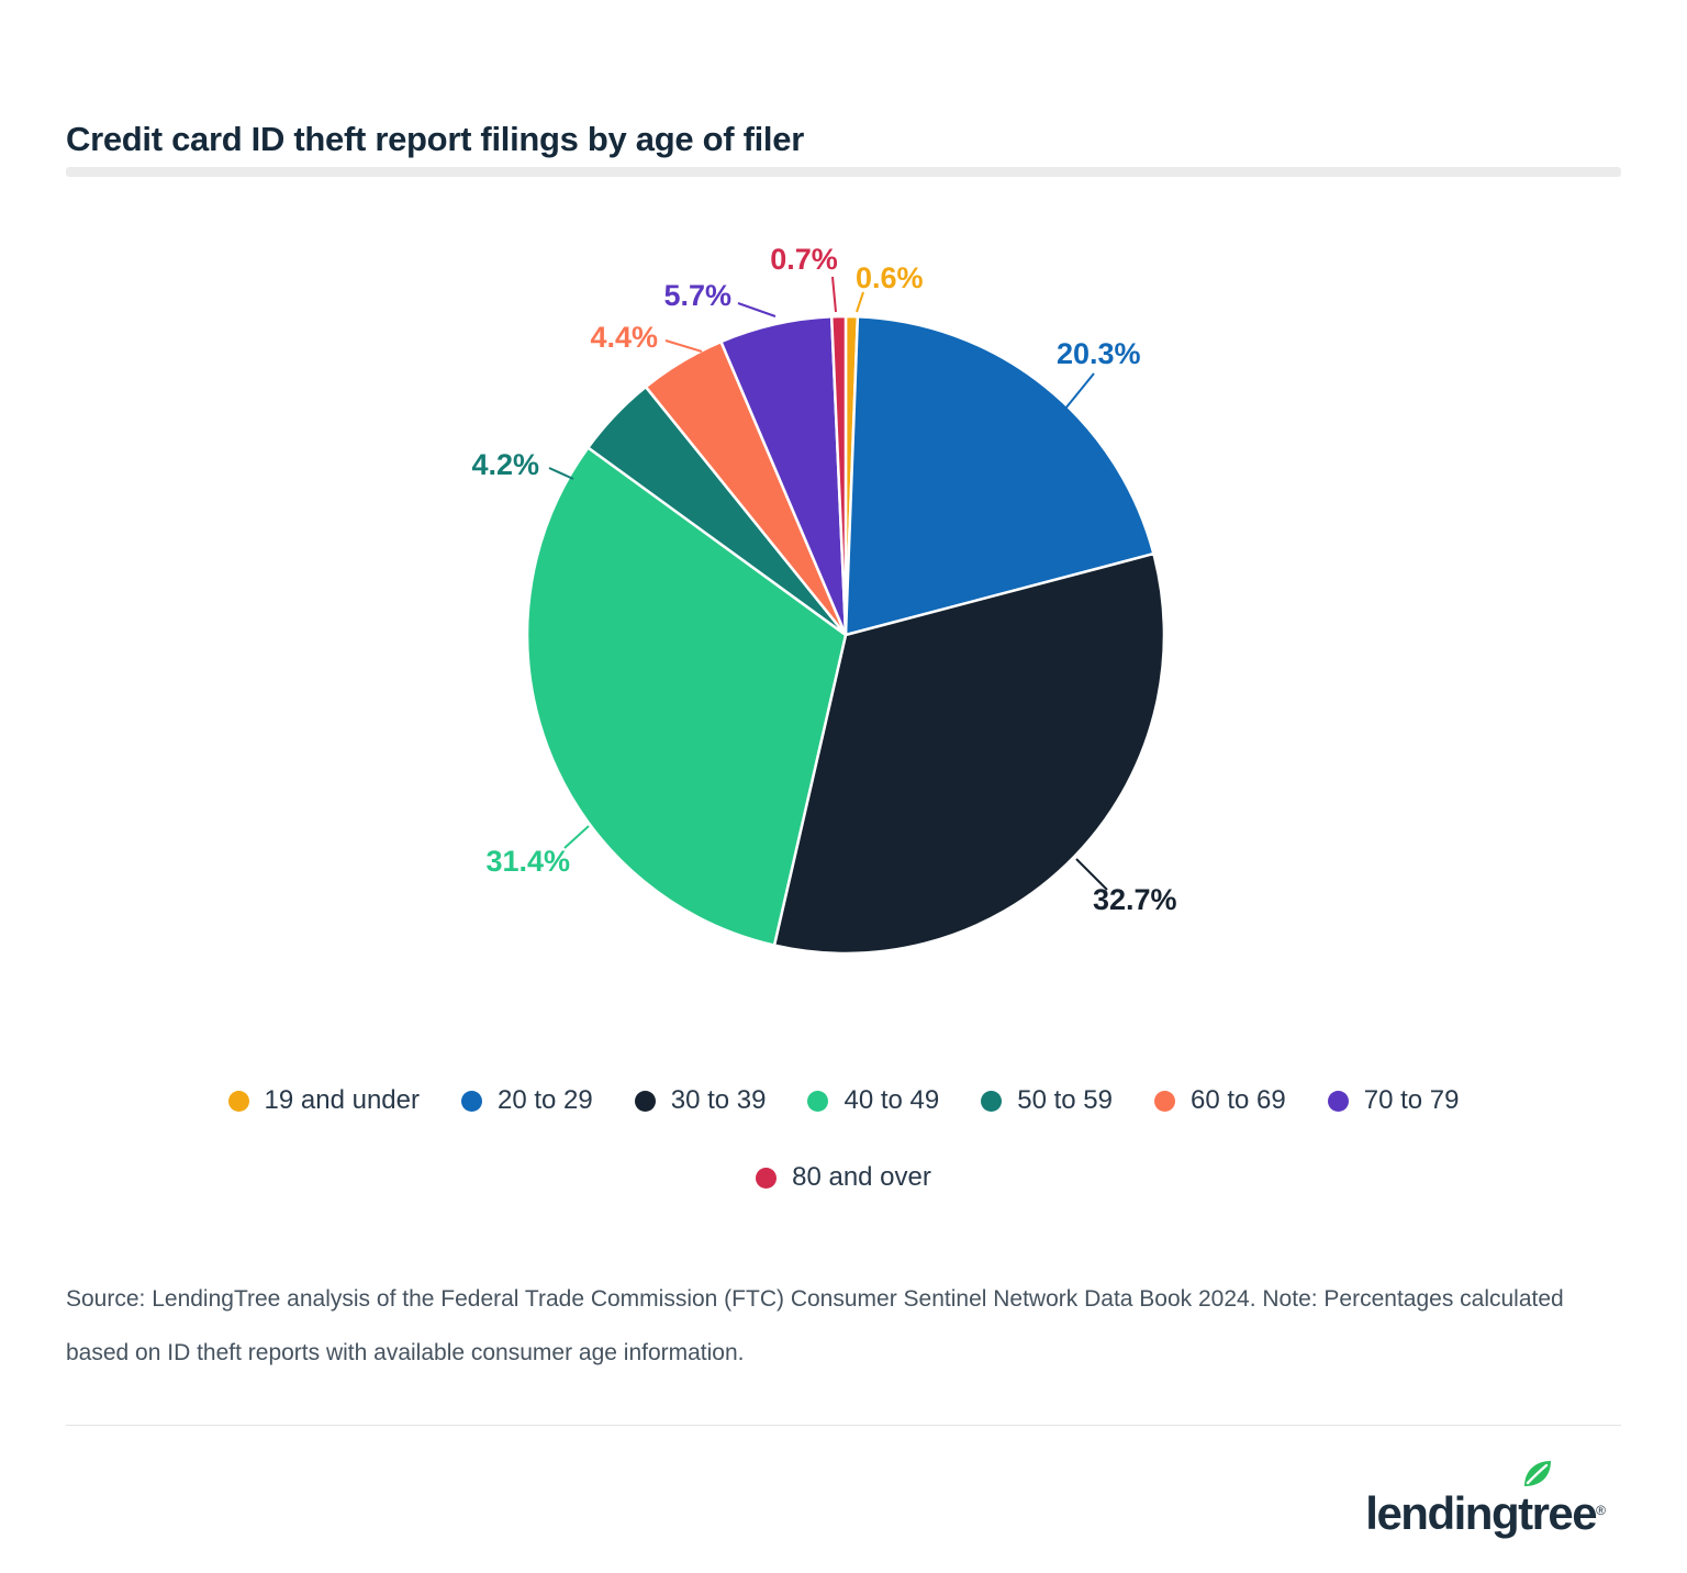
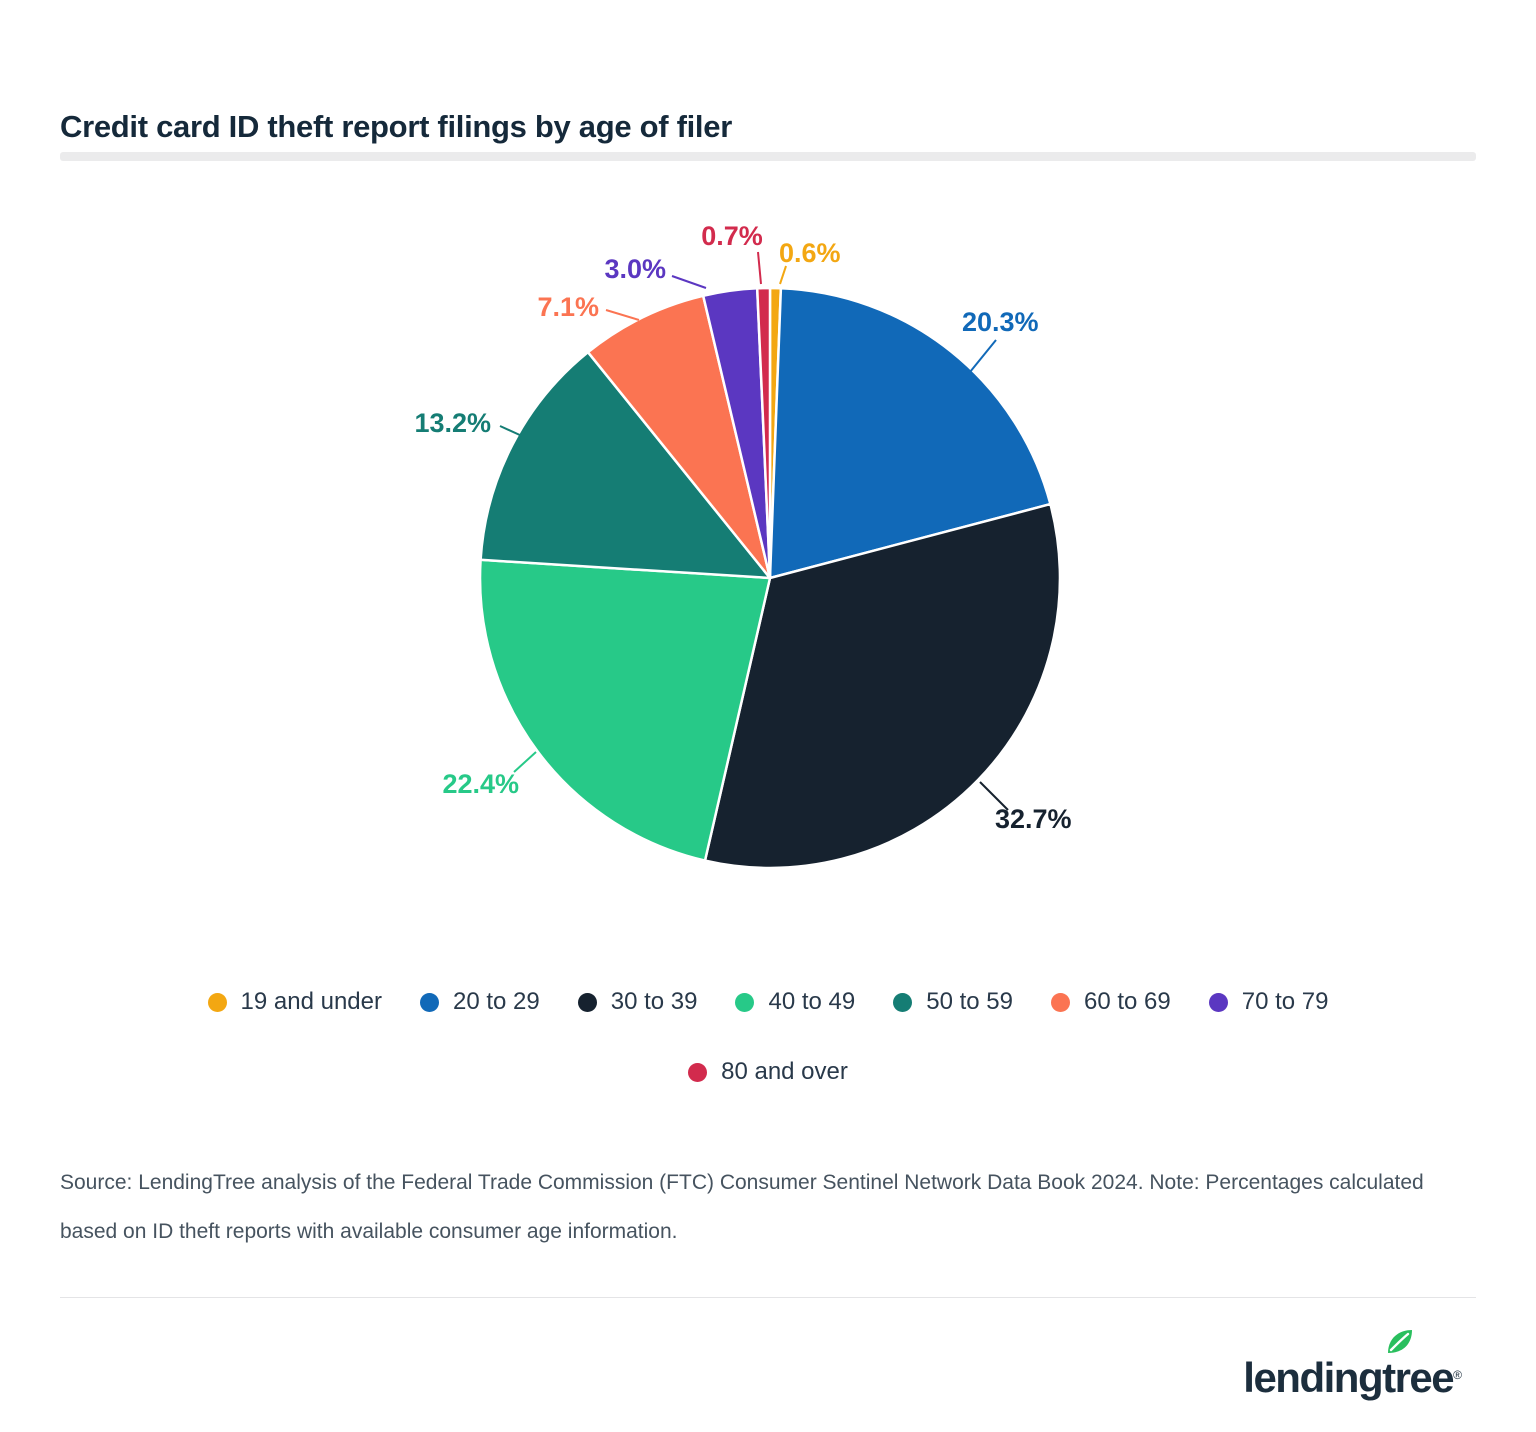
40 to 49: 31.4% -> 22.4%
50 to 59: 4.2% -> 13.2%
60 to 69: 4.4% -> 7.1%
70 to 79: 5.7% -> 3.0%
